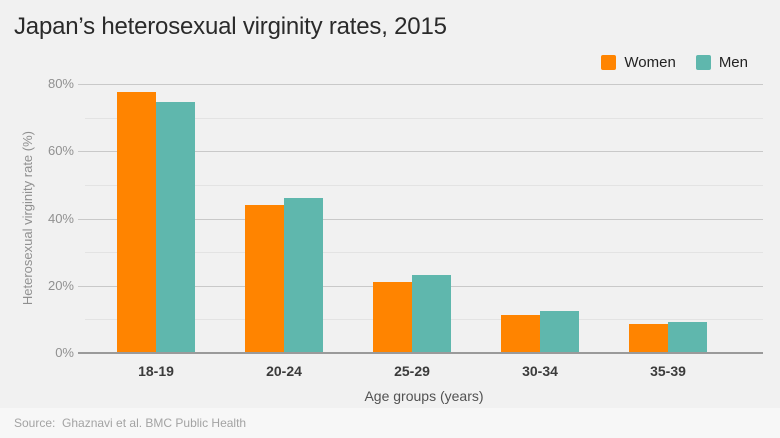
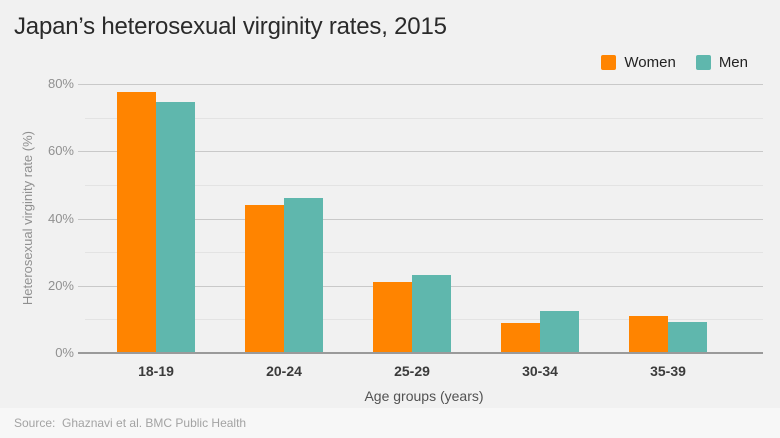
Women/30-34: 11% -> 9%
Women/35-39: 9% -> 11%
